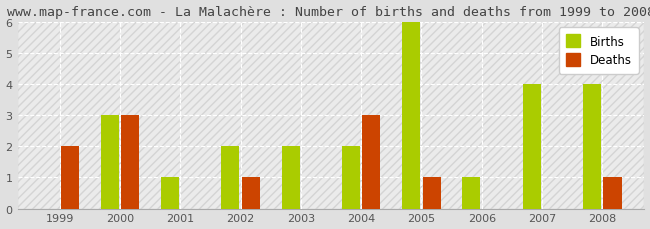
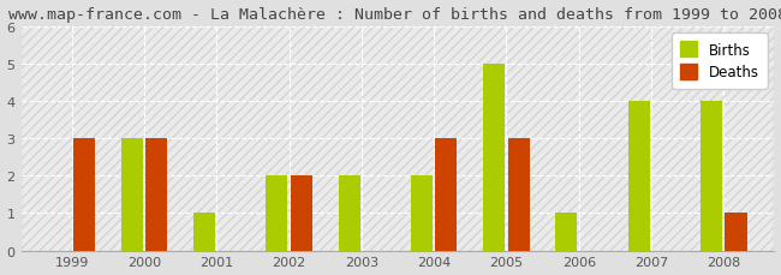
Deaths/1999: 2 -> 3
Deaths/2002: 1 -> 2
Births/2005: 6 -> 5
Deaths/2005: 1 -> 3
